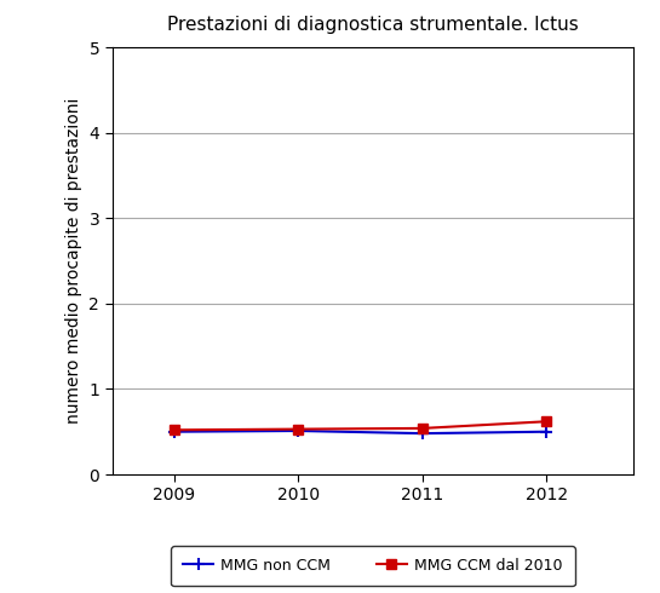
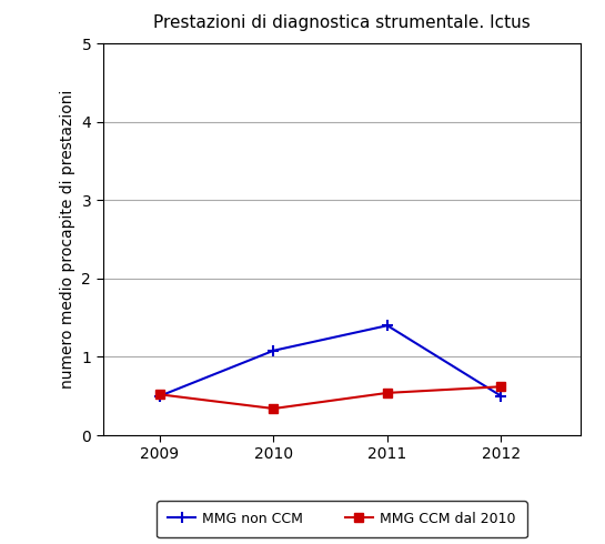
MMG non CCM/2010: 0.51 -> 1.08
MMG CCM dal 2010/2010: 0.53 -> 0.34
MMG non CCM/2011: 0.48 -> 1.40
